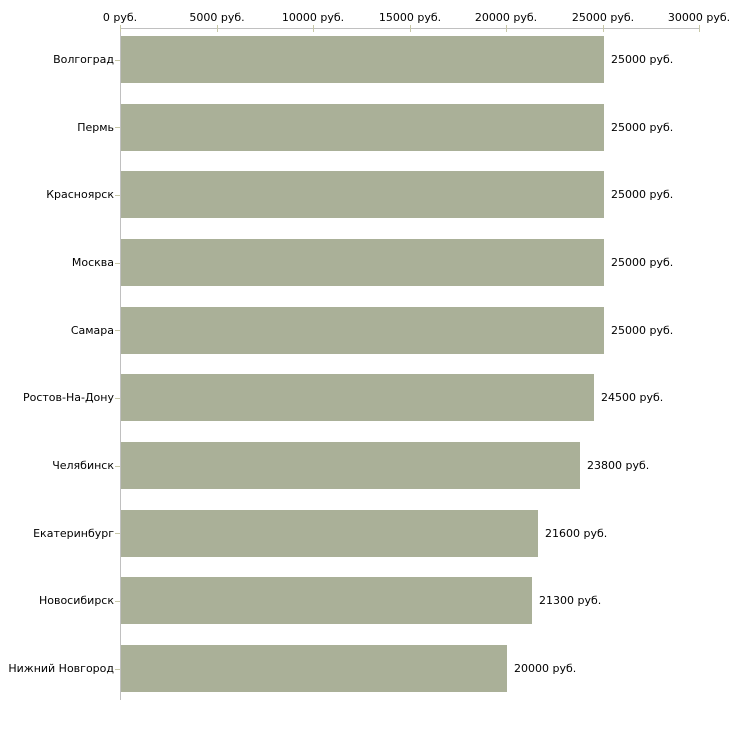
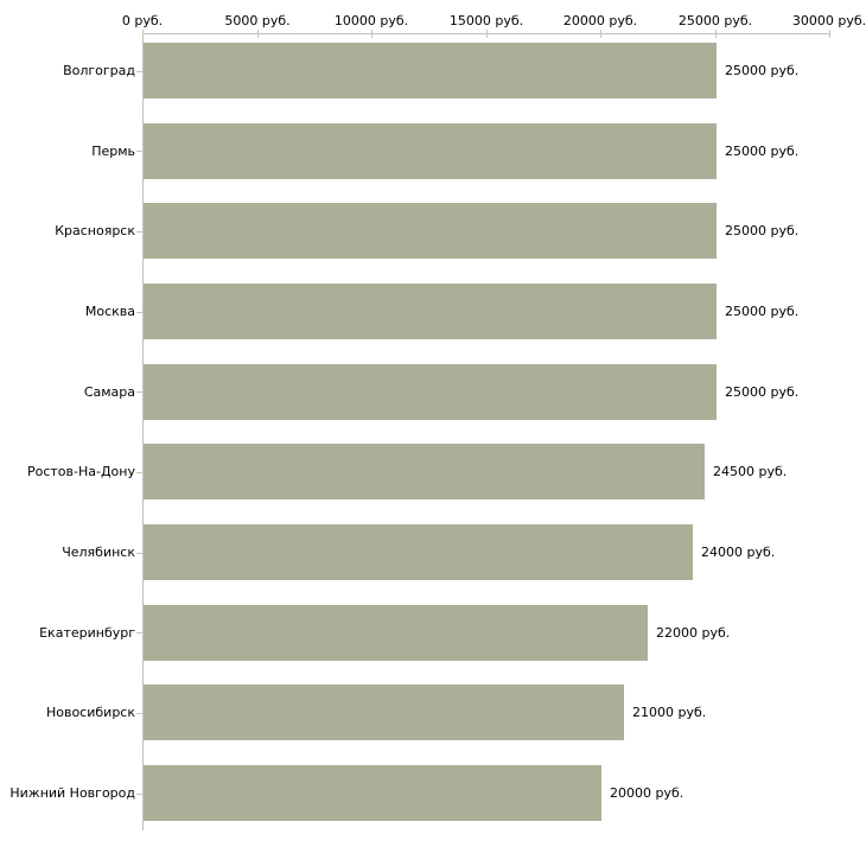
Челябинск: 23800 -> 24000
Екатеринбург: 21600 -> 22000
Новосибирск: 21300 -> 21000
